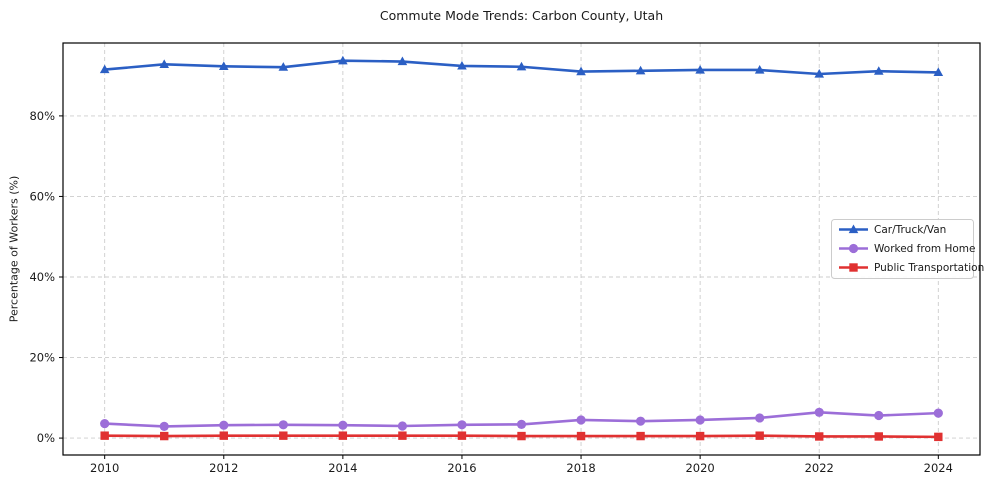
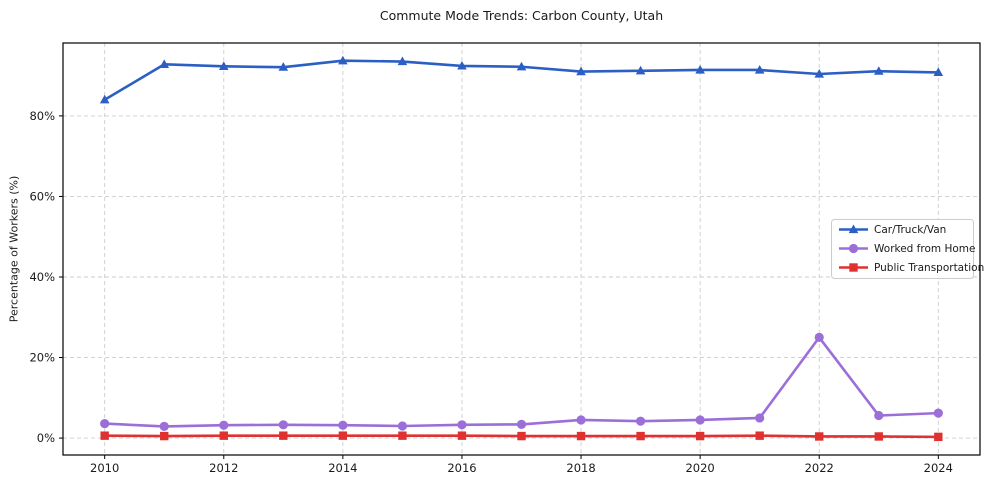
Car/Truck/Van/2010: 92% -> 84%
Worked from Home/2022: 6% -> 25%
